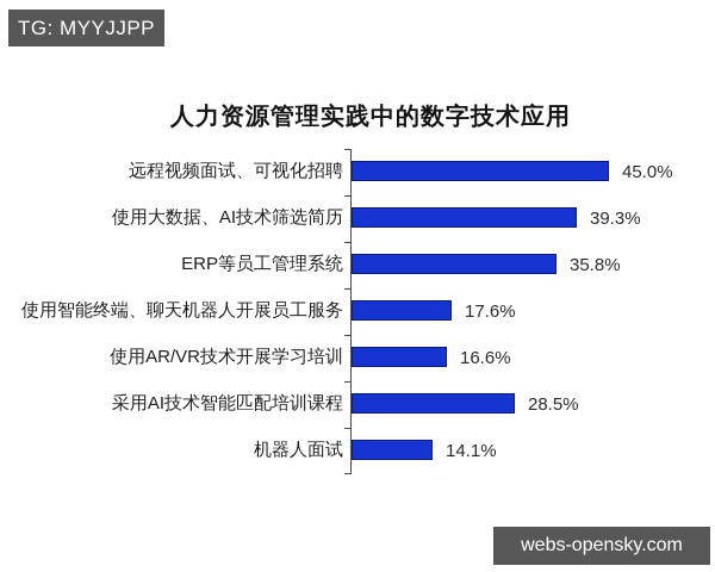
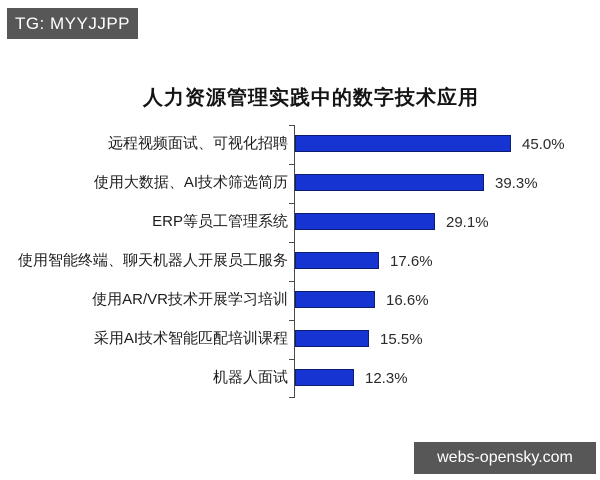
ERP等员工管理系统: 35.8% -> 29.1%
采用AI技术智能匹配培训课程: 28.5% -> 15.5%
机器人面试: 14.1% -> 12.3%
